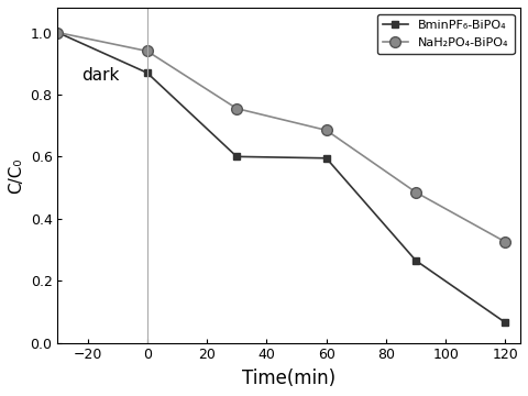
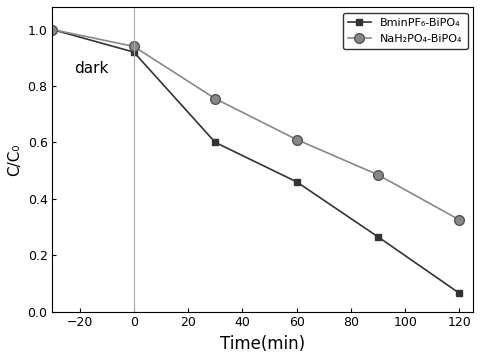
BminPF₆-BiPO₄/0: 0.870 -> 0.920
BminPF₆-BiPO₄/60: 0.595 -> 0.460
NaH₂PO₄-BiPO₄/60: 0.685 -> 0.610
